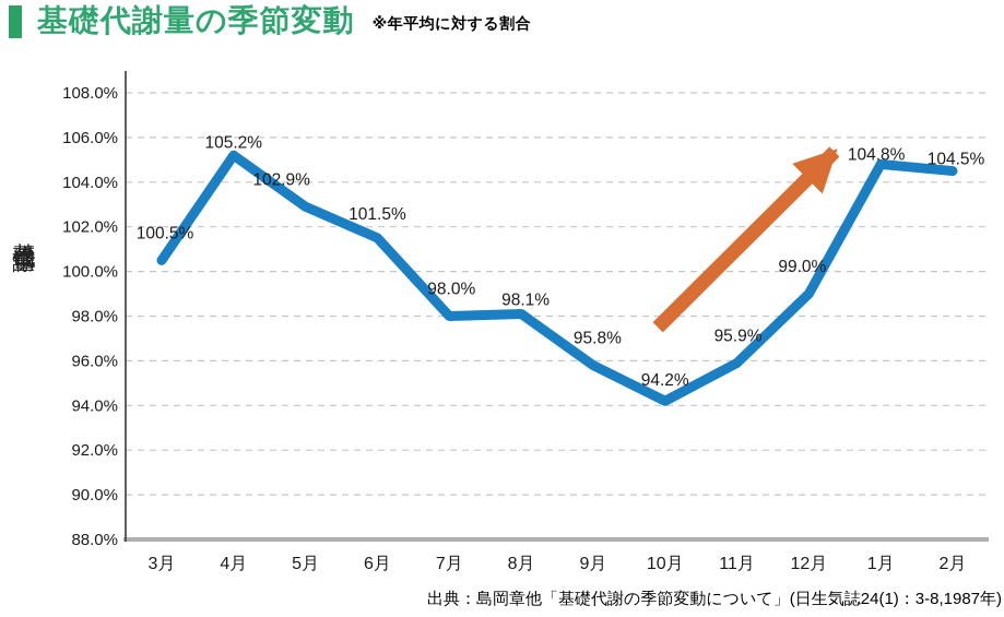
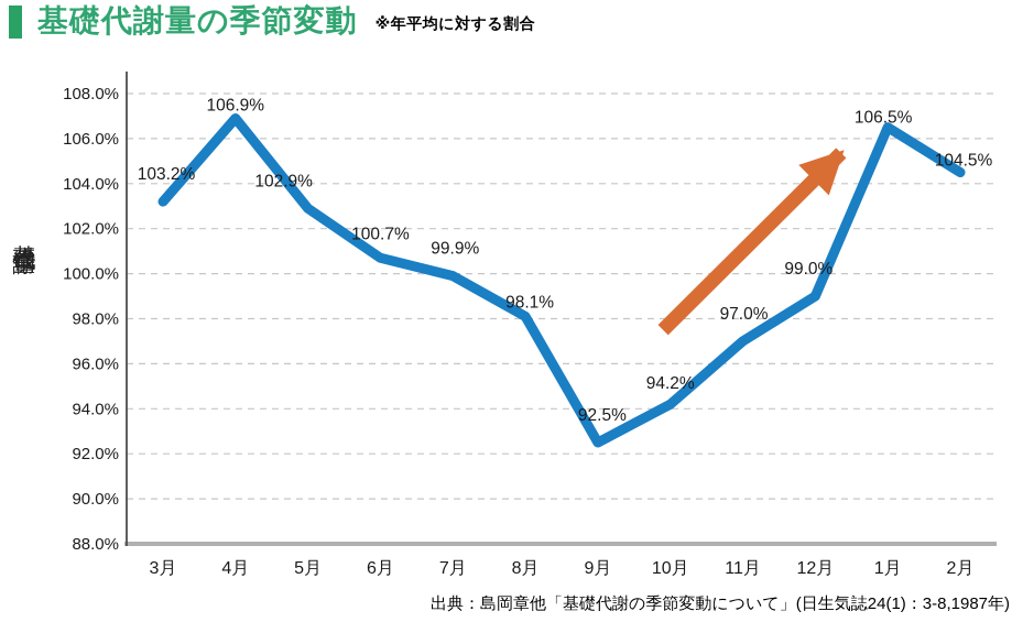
3月: 100.5% -> 103.2%
4月: 105.2% -> 106.9%
6月: 101.5% -> 100.7%
7月: 98.0% -> 99.9%
9月: 95.8% -> 92.5%
11月: 95.9% -> 97.0%
1月: 104.8% -> 106.5%
